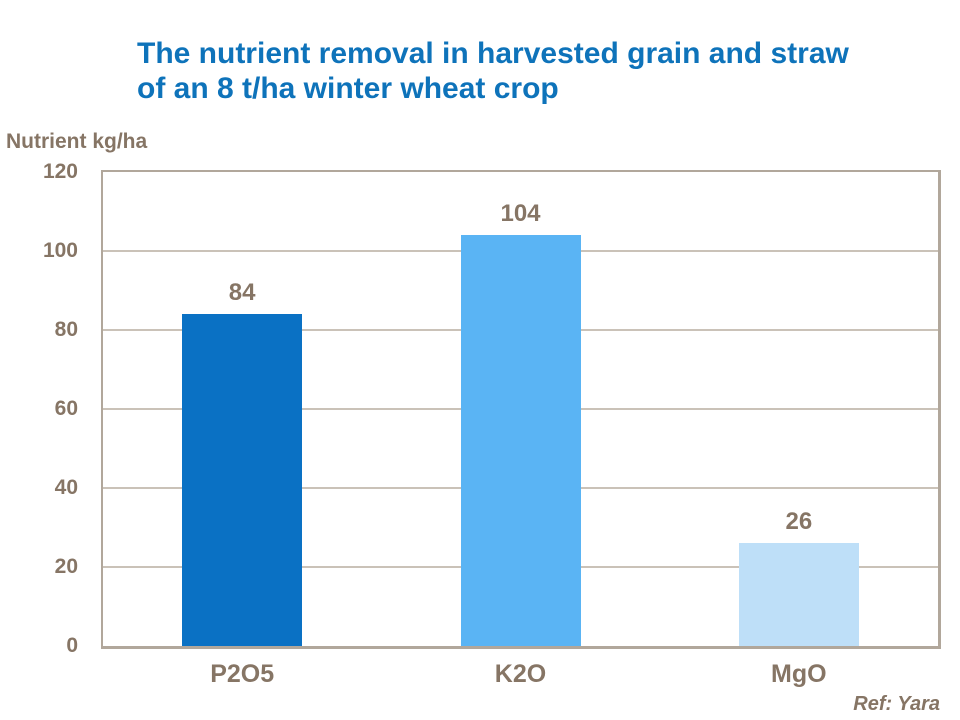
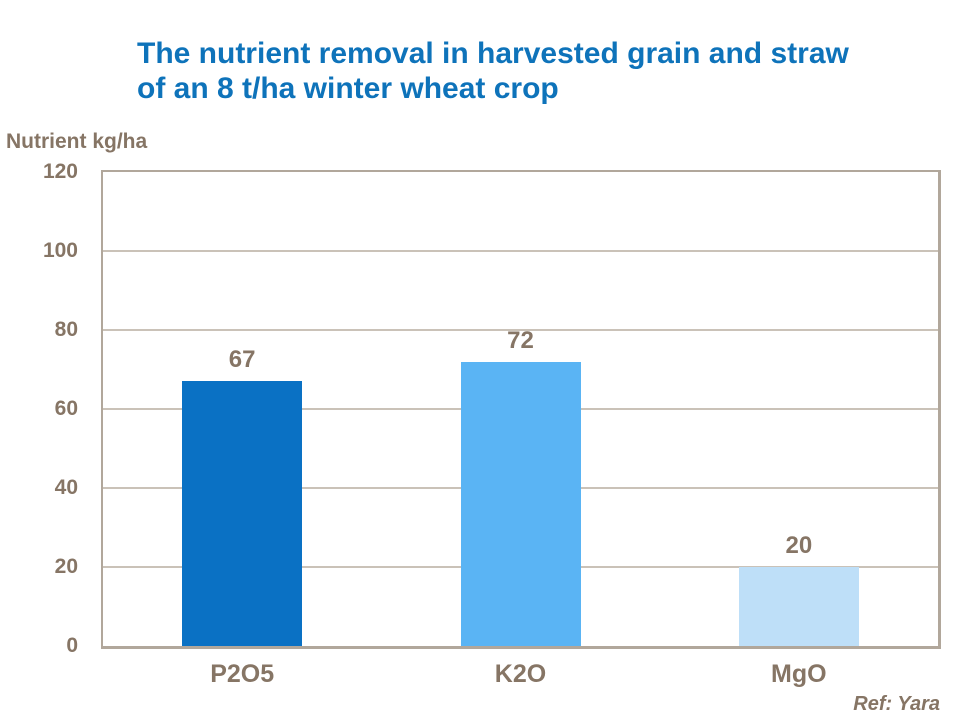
P2O5: 84 -> 67
K2O: 104 -> 72
MgO: 26 -> 20
